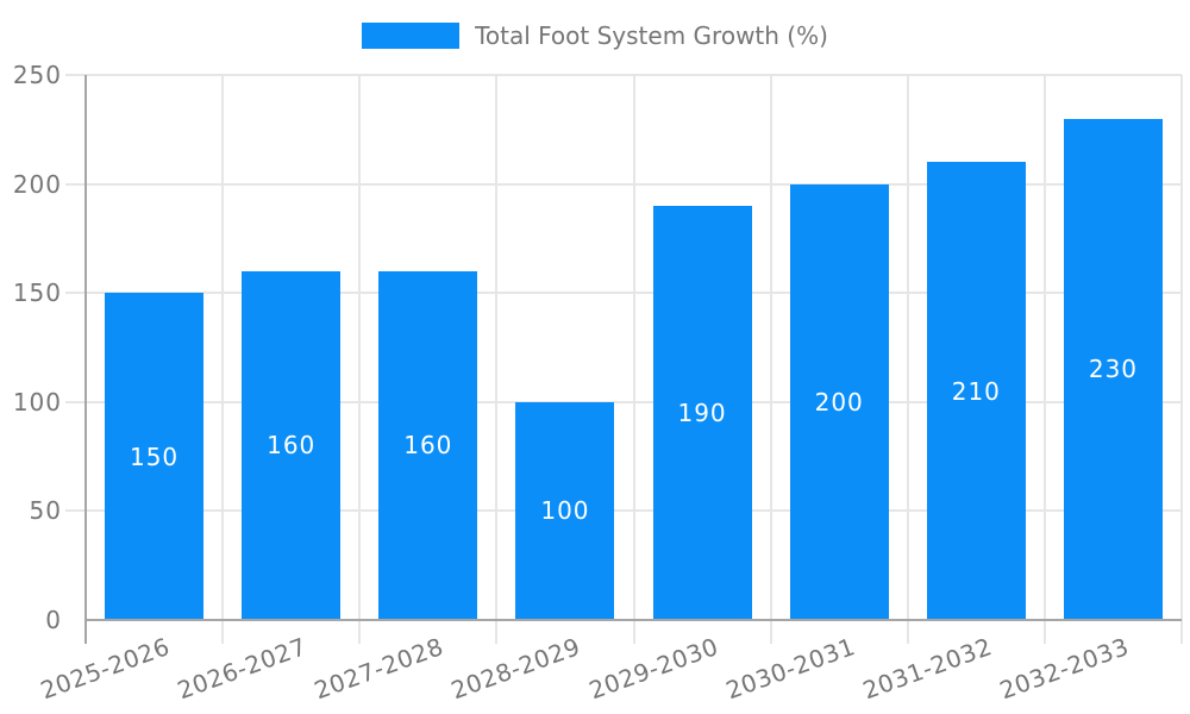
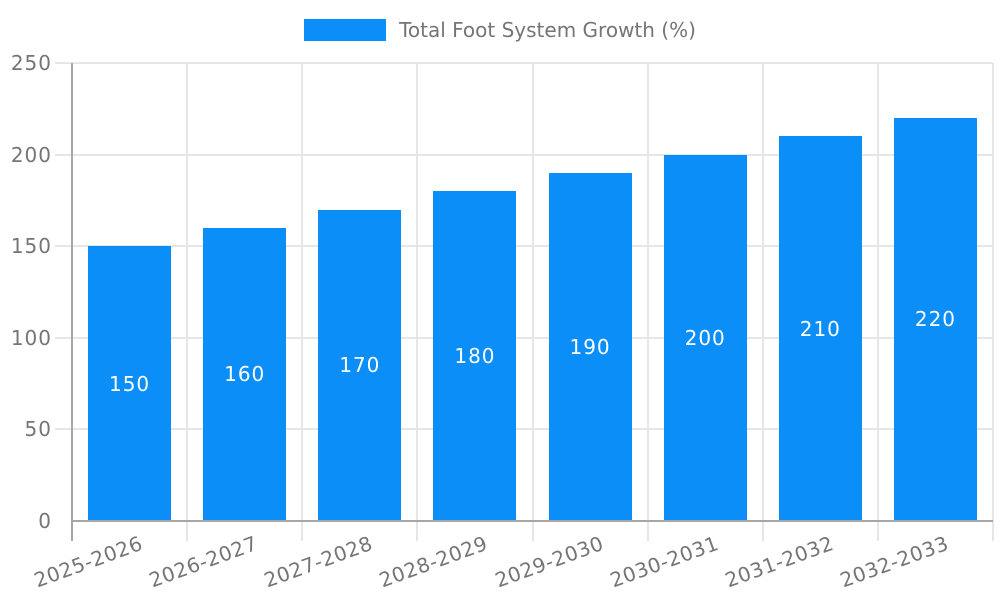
2027-2028: 160 -> 170
2028-2029: 100 -> 180
2032-2033: 230 -> 220
